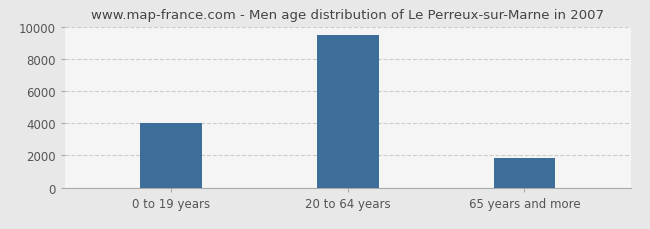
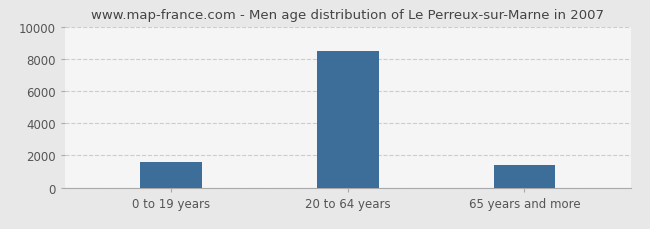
0 to 19 years: 4000 -> 1600
20 to 64 years: 9400 -> 8500
65 years and more: 1800 -> 1400
